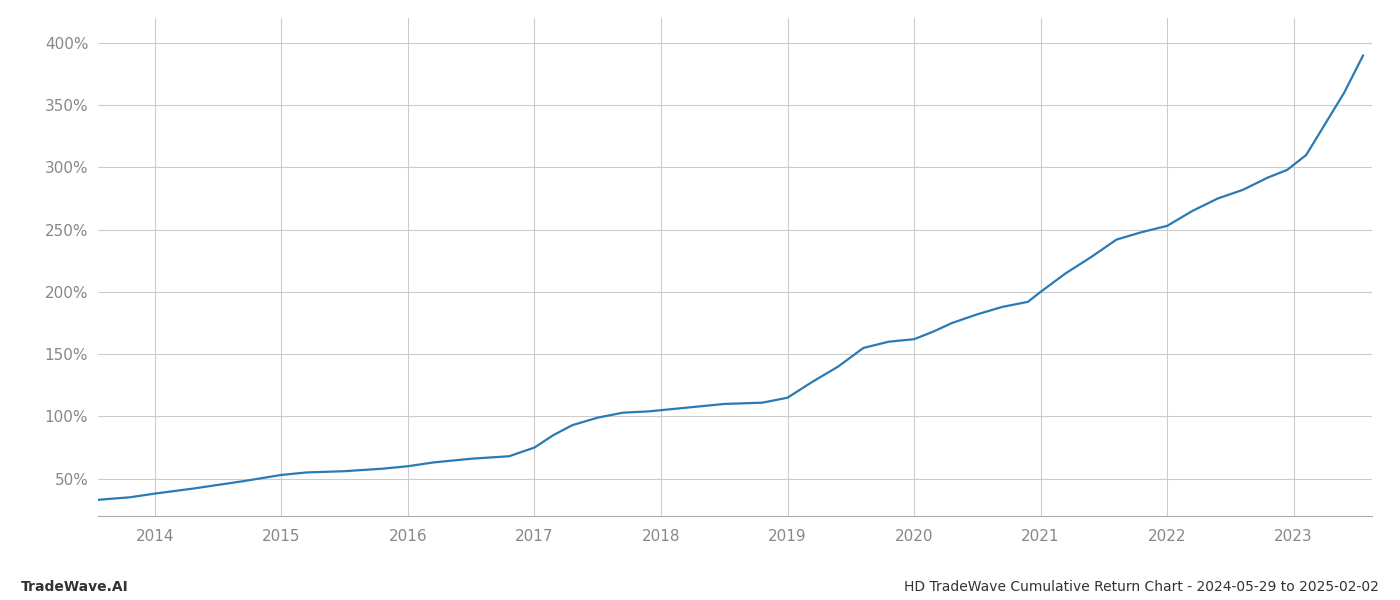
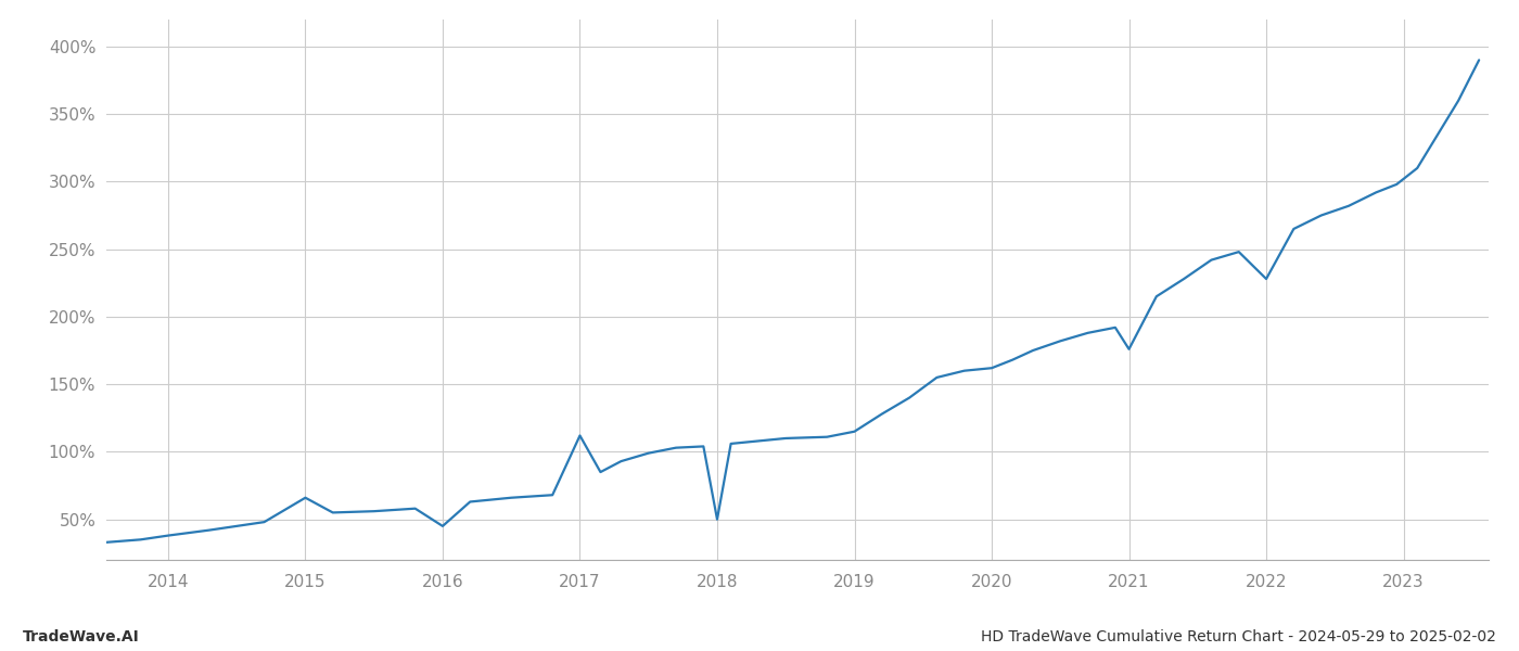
2015: 53% -> 66%
2016: 60% -> 45%
2017: 75% -> 112%
2018: 105% -> 50%
2021: 200% -> 176%
2022: 253% -> 228%
